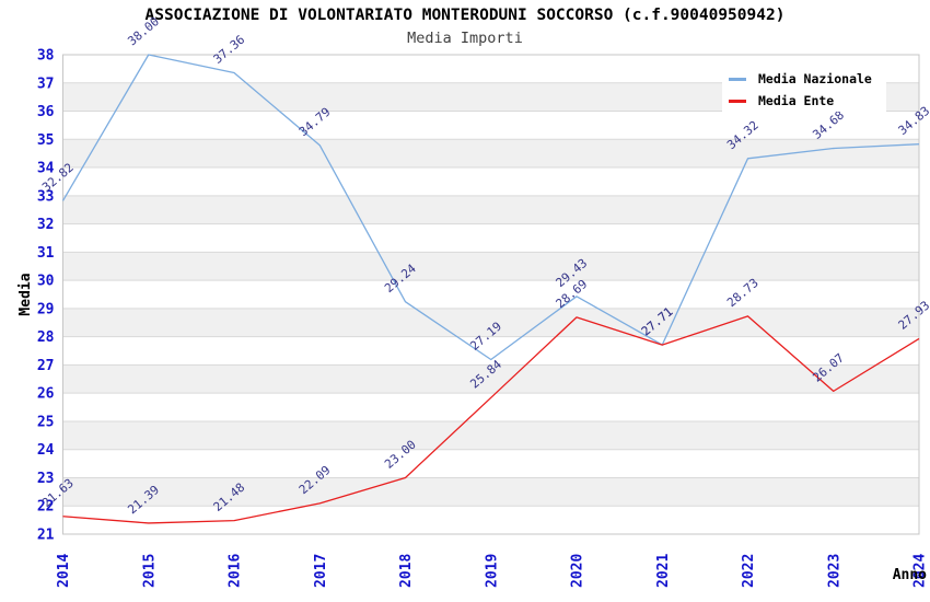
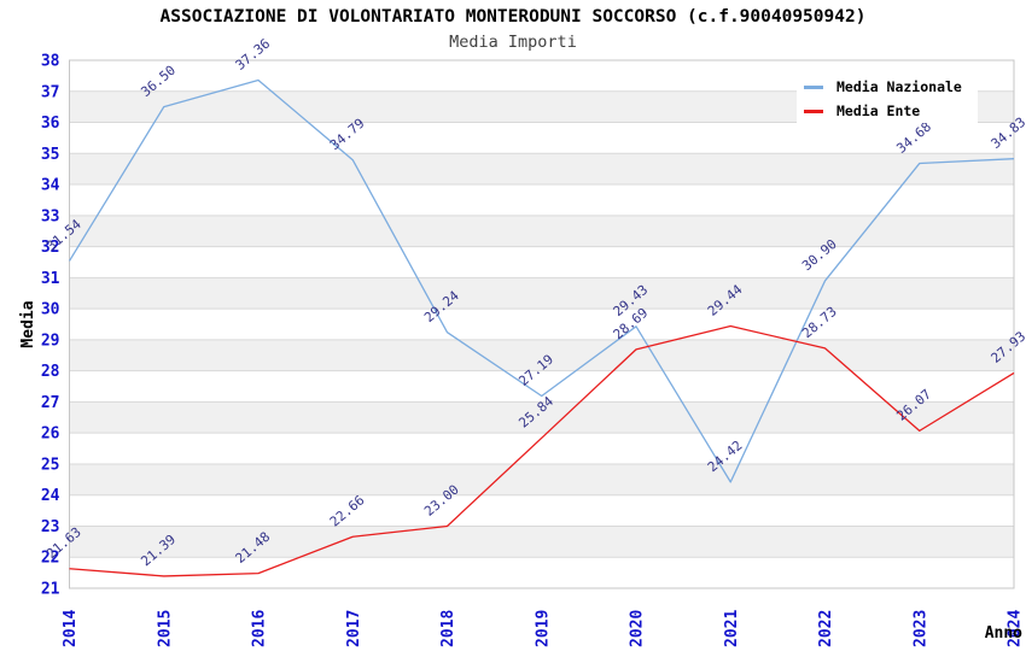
Media Nazionale/2014: 32.82 -> 31.54
Media Nazionale/2015: 38.00 -> 36.50
Media Ente/2017: 22.09 -> 22.66
Media Nazionale/2021: 27.71 -> 24.42
Media Ente/2021: 27.71 -> 29.44
Media Nazionale/2022: 34.32 -> 30.90
